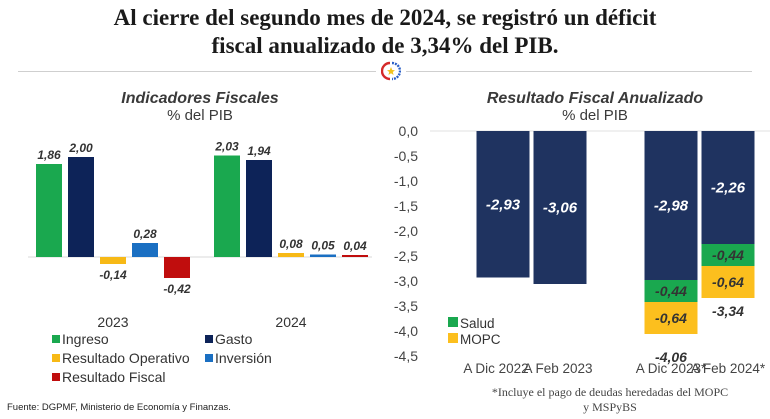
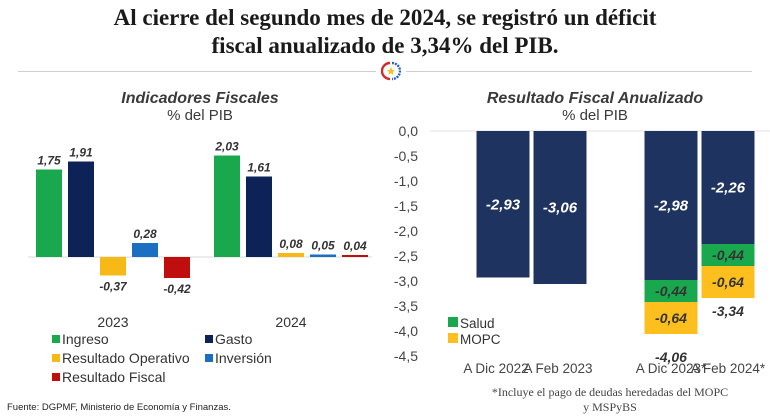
Indicadores Fiscales/Ingreso/2023: 1,86 -> 1,75
Indicadores Fiscales/Gasto/2023: 2,00 -> 1,91
Indicadores Fiscales/Resultado Operativo/2023: -0,14 -> -0,37
Indicadores Fiscales/Gasto/2024: 1,94 -> 1,61
